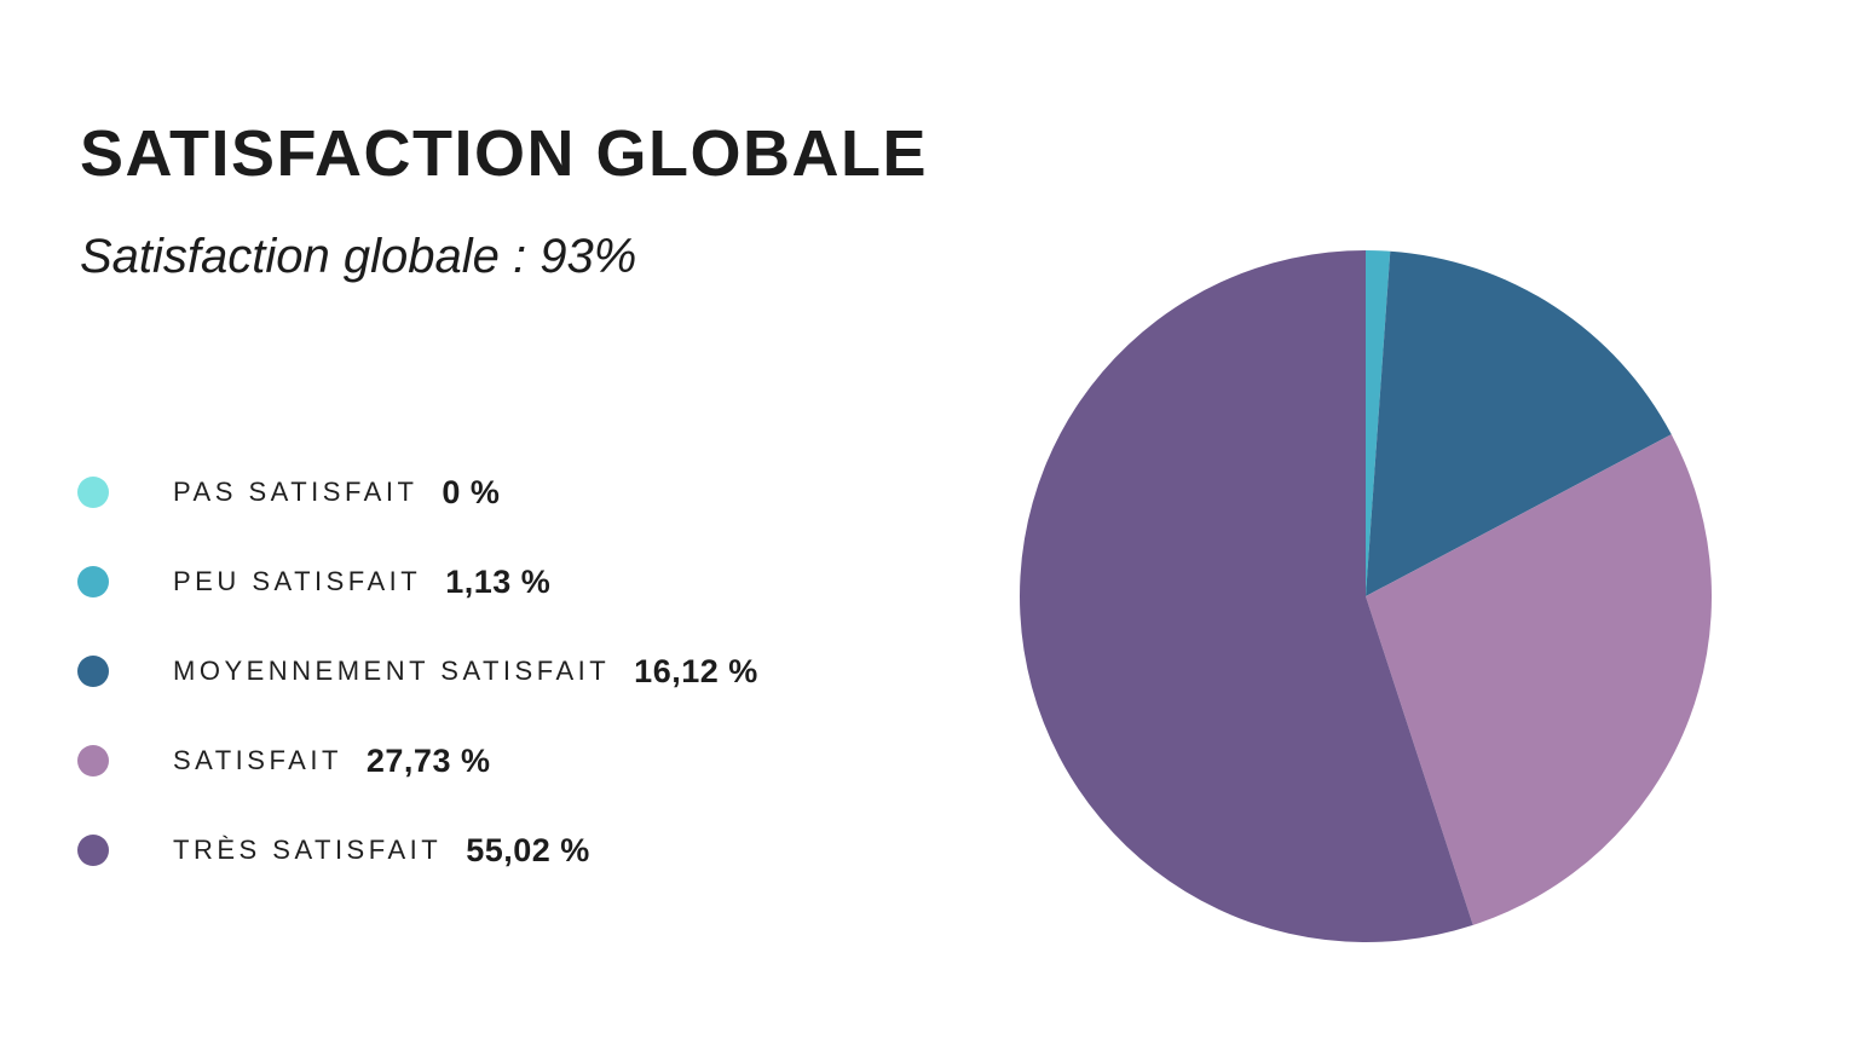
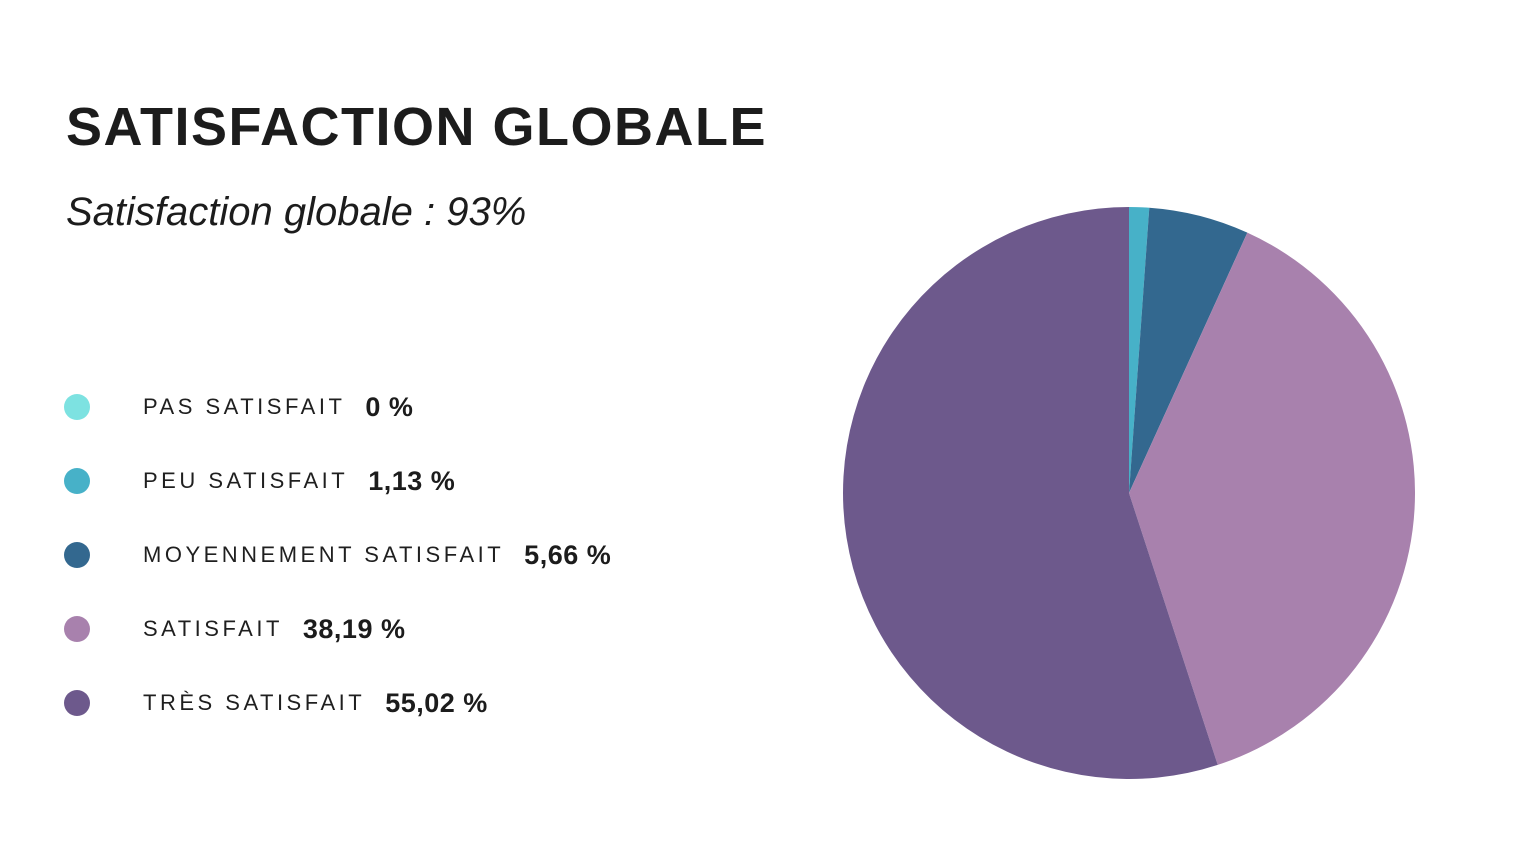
MOYENNEMENT SATISFAIT: 16,12 -> 5,66
SATISFAIT: 27,73 -> 38,19
